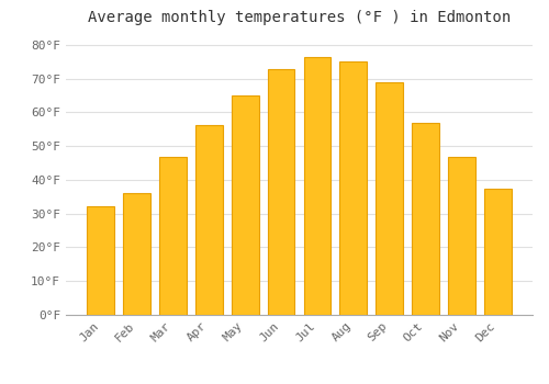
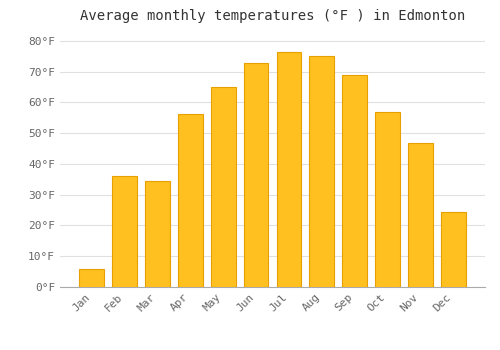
Jan: 32.2°F -> 6.0°F
Mar: 46.8°F -> 34.5°F
Dec: 37.2°F -> 24.5°F
